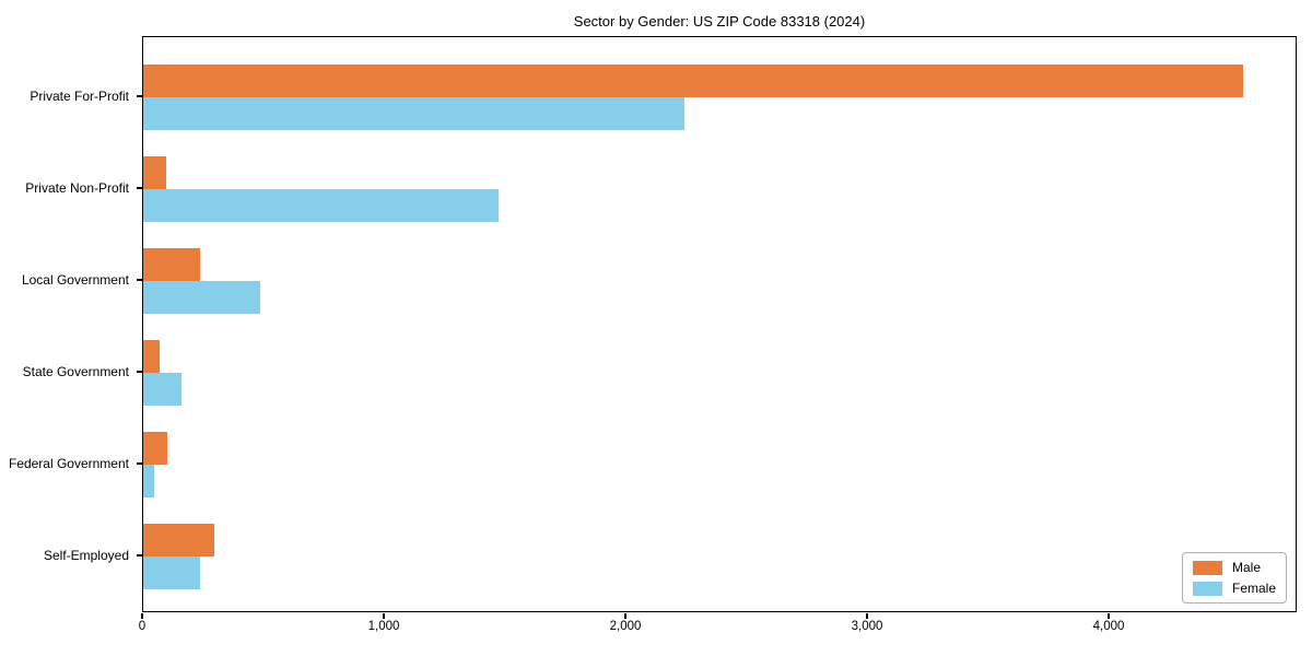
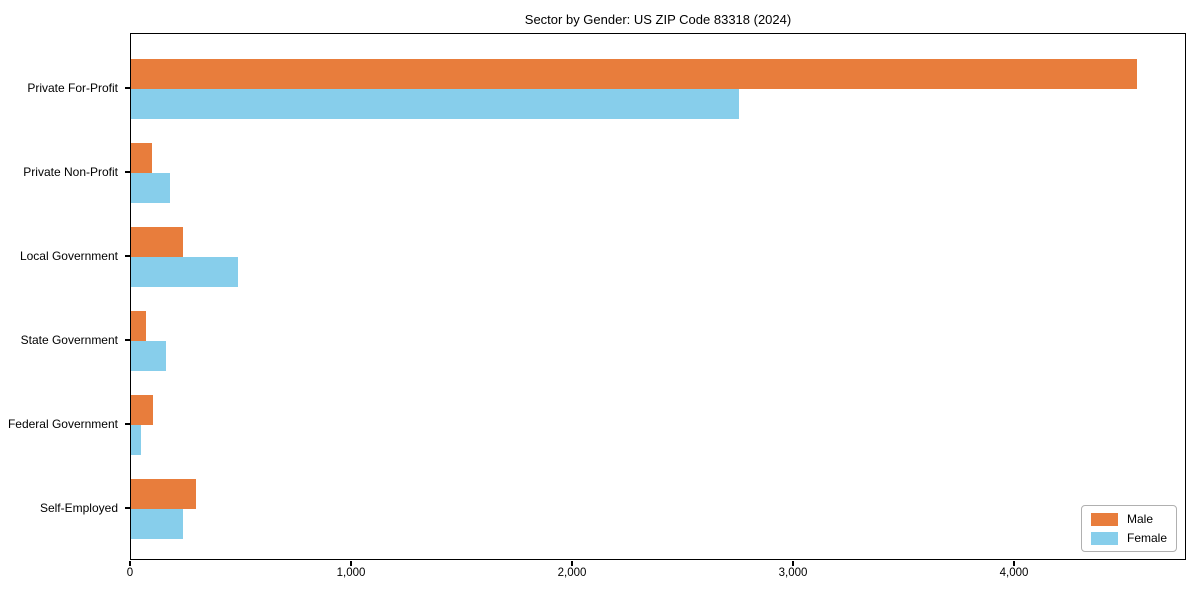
Female/Private For-Profit: 2240 -> 2750
Female/Private Non-Profit: 1470 -> 180
